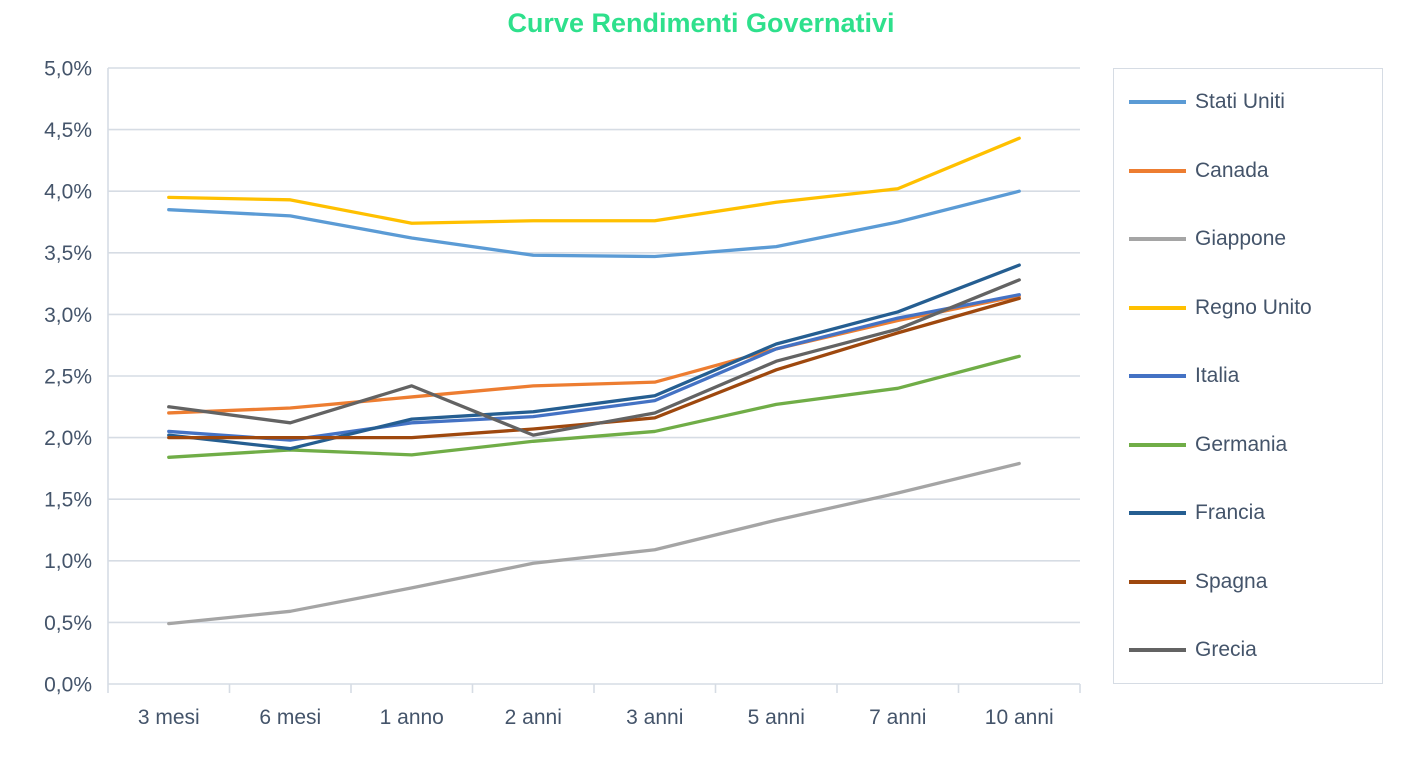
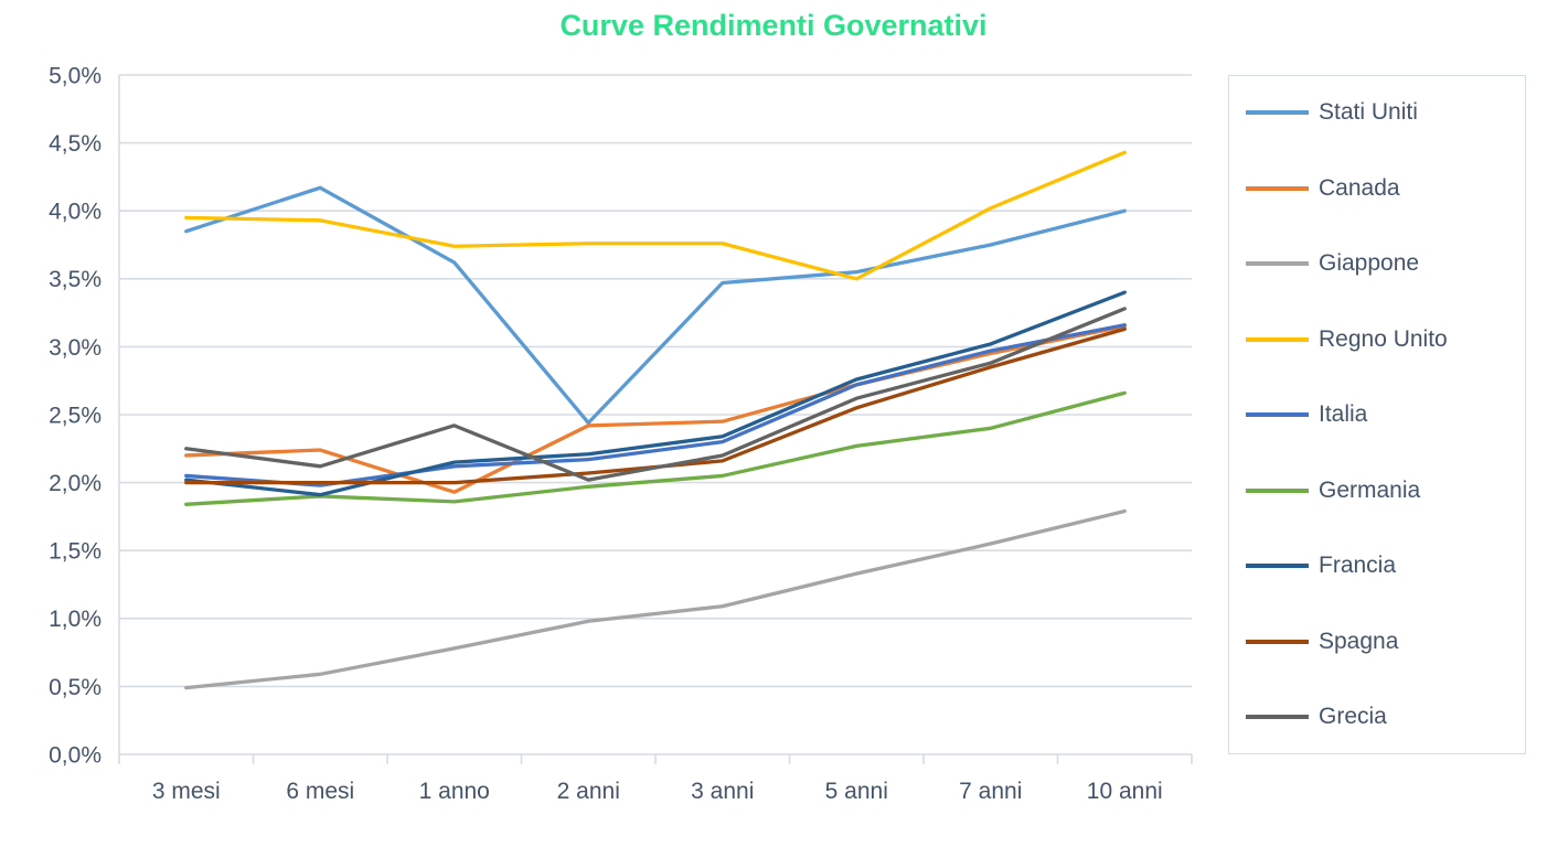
Stati Uniti/6 mesi: 3,80% -> 4,17%
Canada/1 anno: 2,33% -> 1,93%
Stati Uniti/2 anni: 3,48% -> 2,44%
Regno Unito/5 anni: 3,91% -> 3,50%
